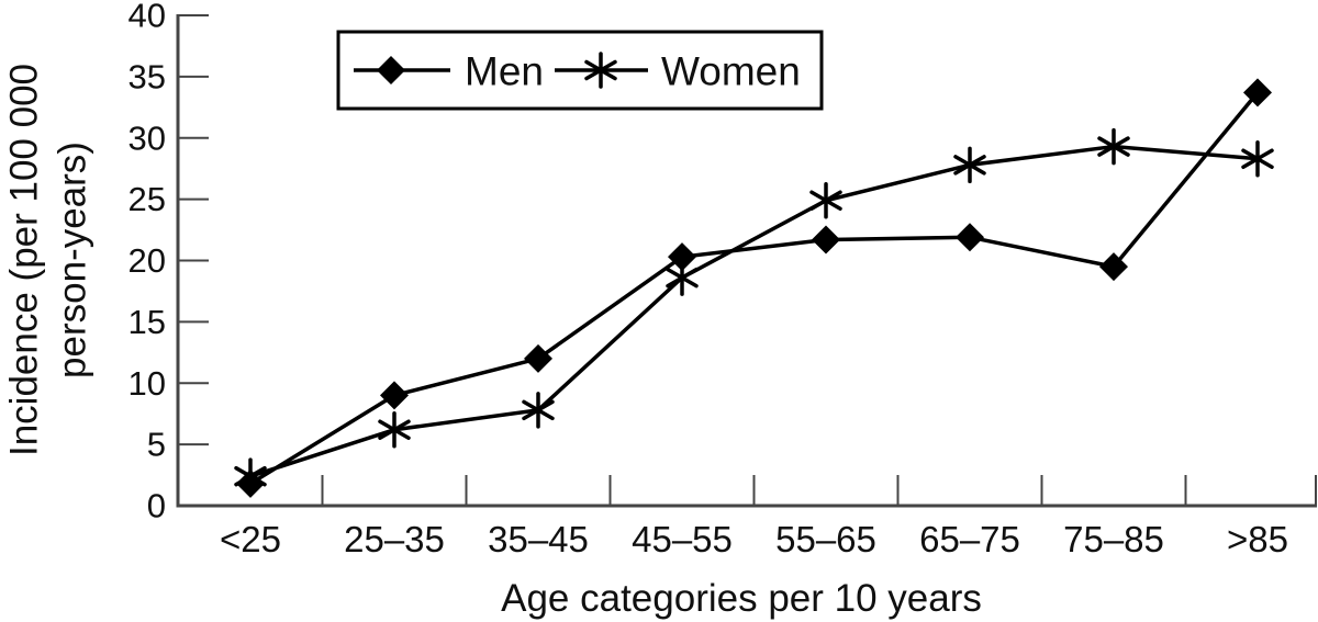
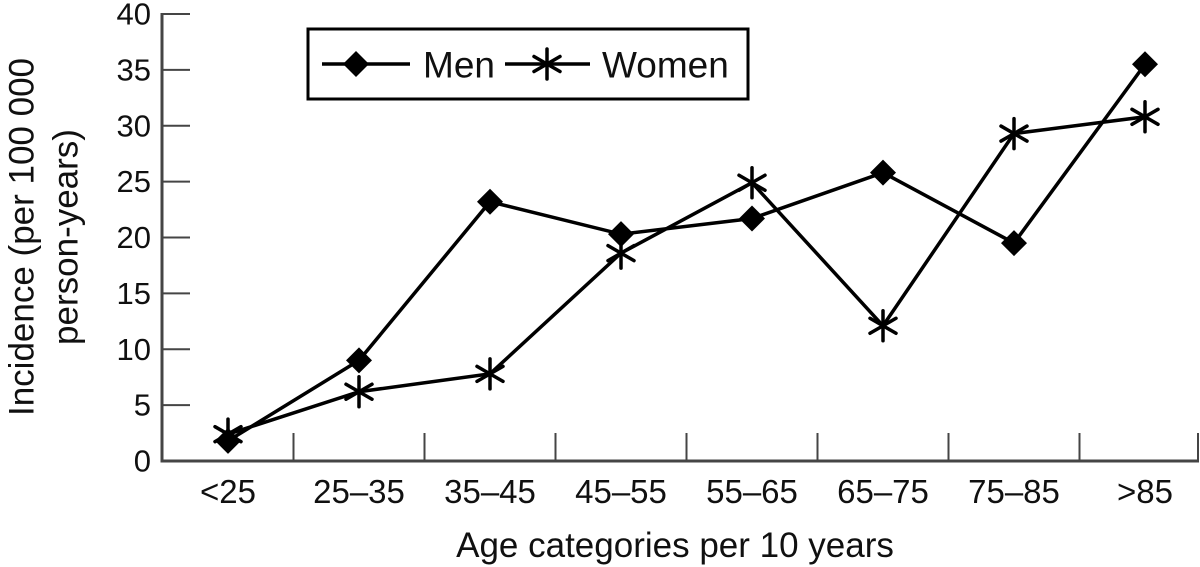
Men/35–45: 12.0 -> 23.2
Men/65–75: 21.9 -> 25.8
Women/65–75: 27.8 -> 12.1
Men/>85: 33.7 -> 35.5
Women/>85: 28.3 -> 30.8
